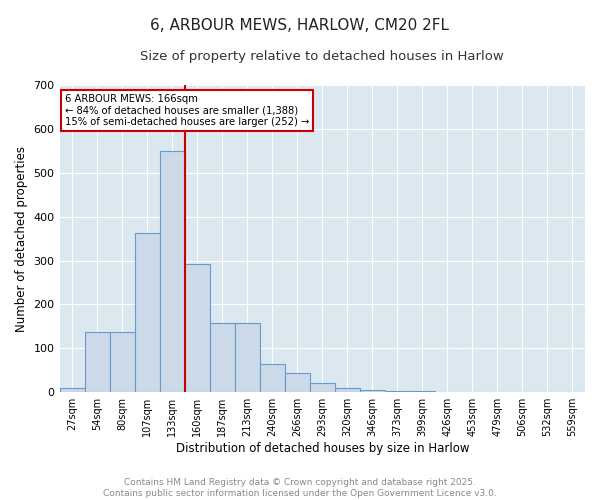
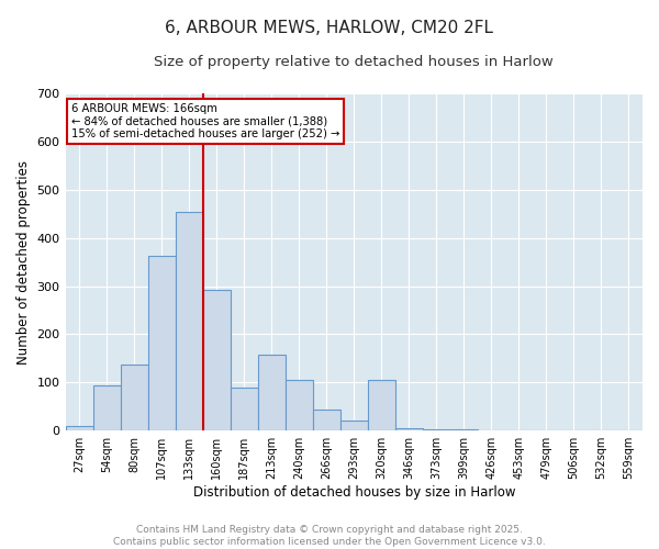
54sqm: 138 -> 95
133sqm: 550 -> 455
187sqm: 158 -> 90
240sqm: 65 -> 105
320sqm: 10 -> 105
